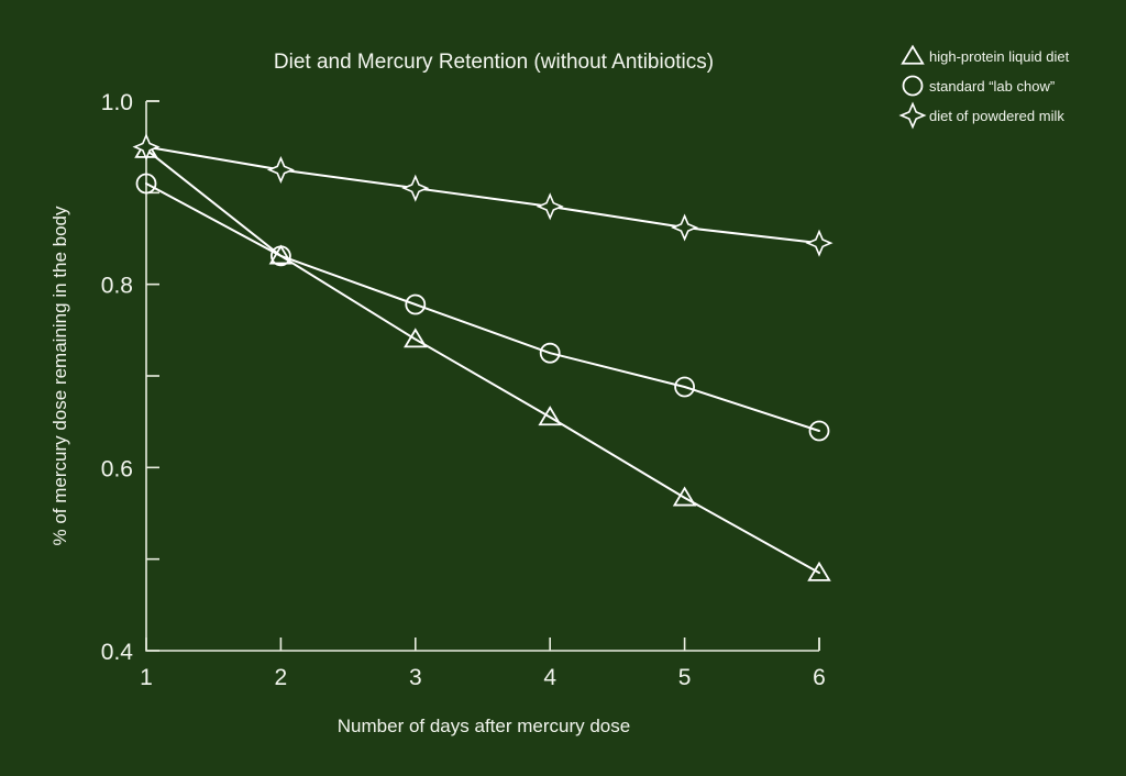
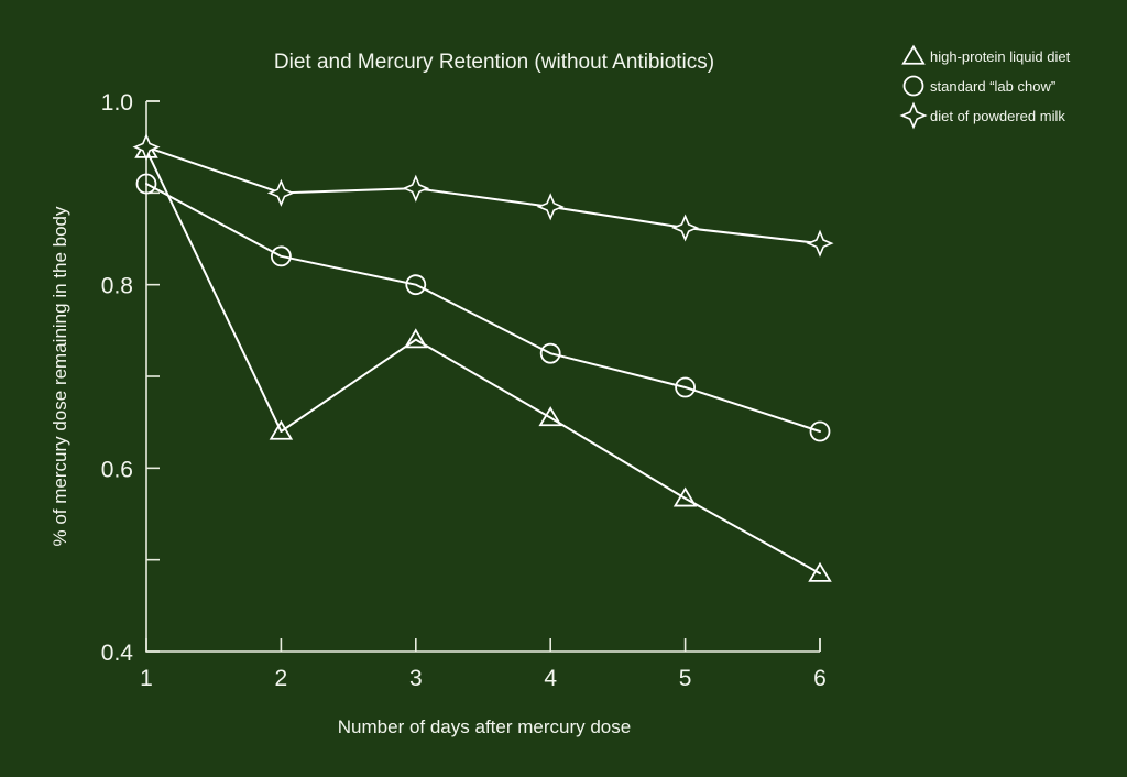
high-protein liquid diet/2: 0.83 -> 0.64
diet of powdered milk/2: 0.93 -> 0.90
standard “lab chow”/3: 0.78 -> 0.80
